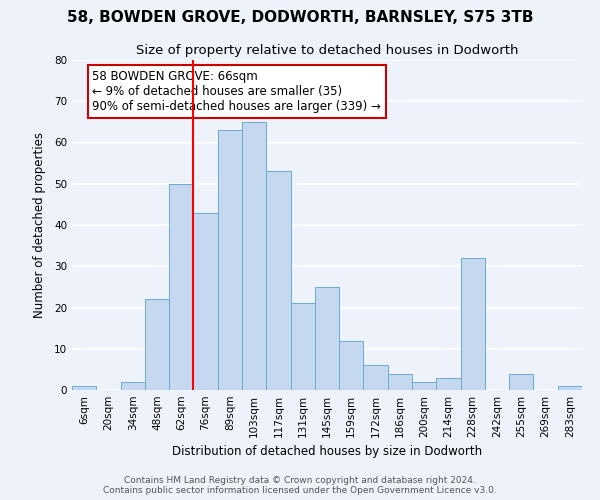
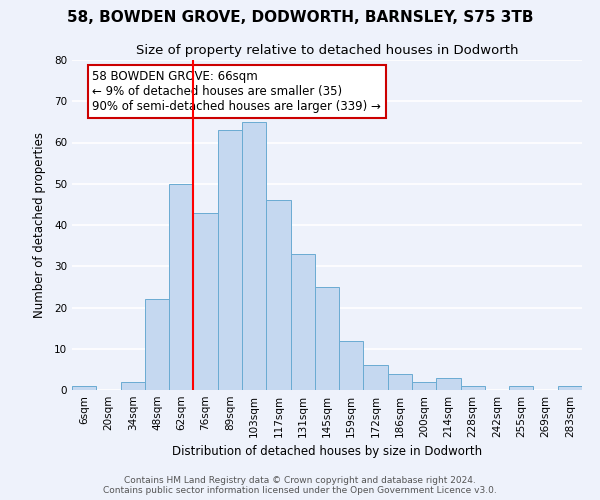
117sqm: 53 -> 46
131sqm: 21 -> 33
228sqm: 32 -> 1
255sqm: 4 -> 1
